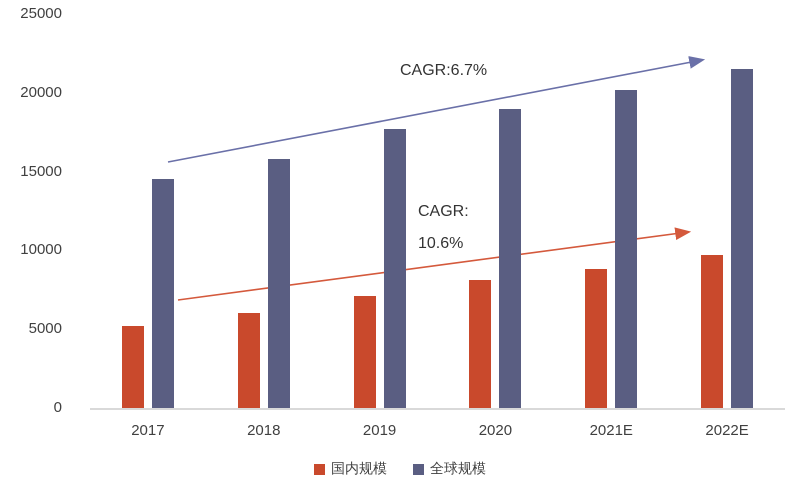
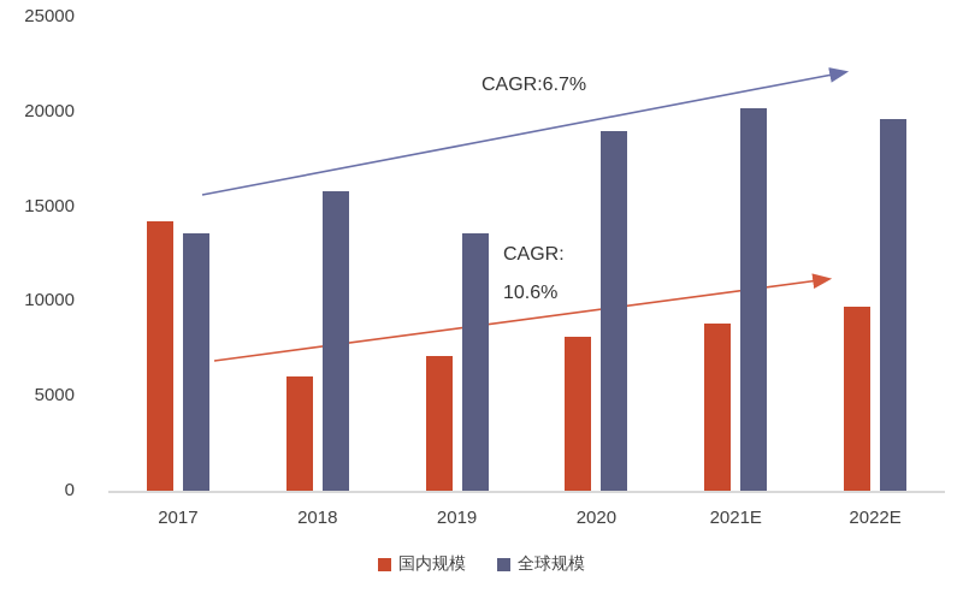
国内规模/2017: 5200 -> 14200
全球规模/2017: 14500 -> 13600
全球规模/2019: 17700 -> 13600
全球规模/2022E: 21500 -> 19600
